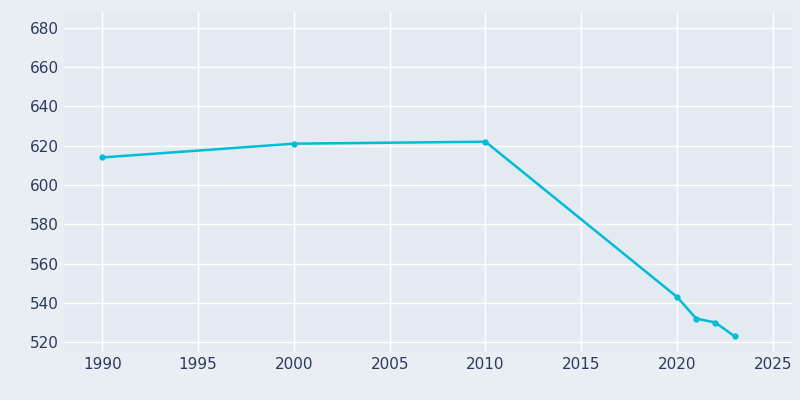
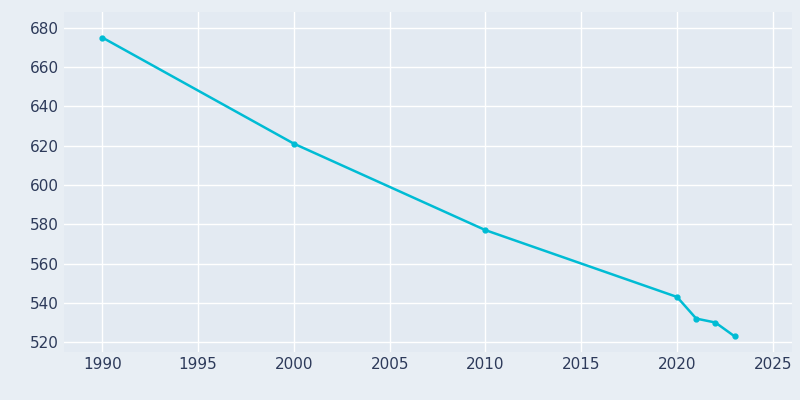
1990: 614 -> 675
2010: 622 -> 577
